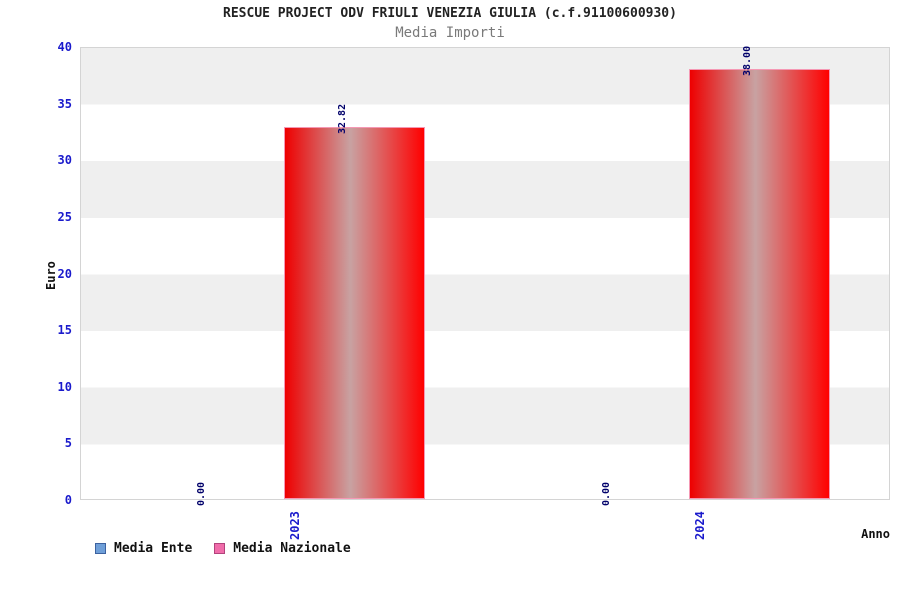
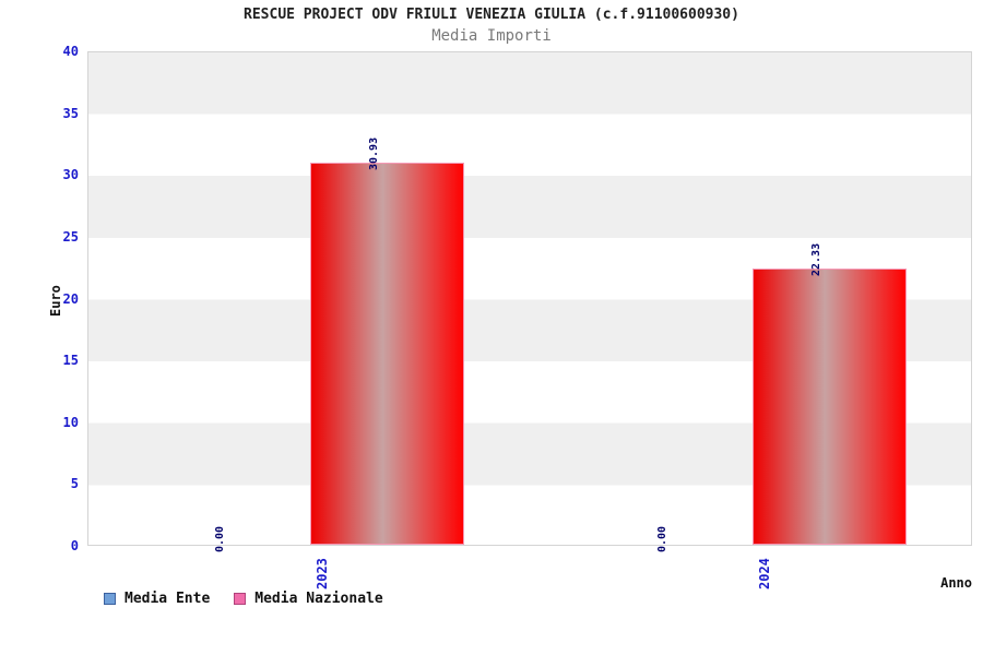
Media Nazionale/2023: 32.82 -> 30.93
Media Nazionale/2024: 38.00 -> 22.33
